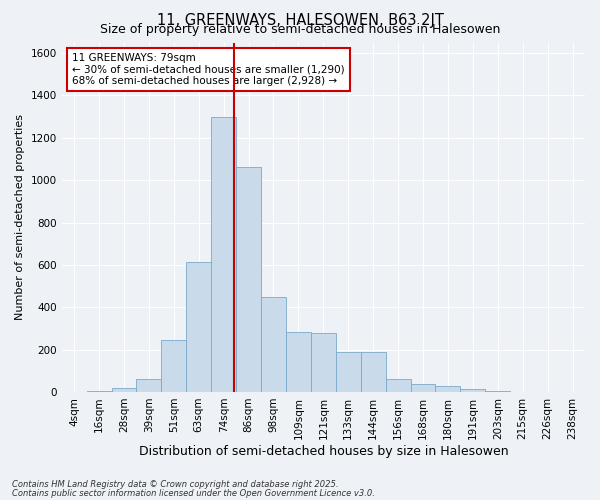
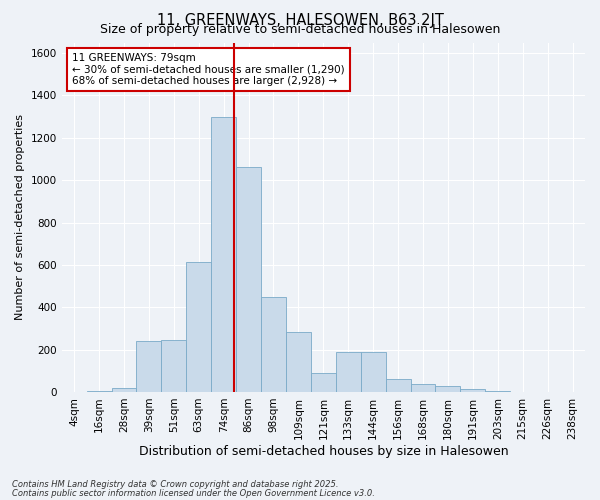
39sqm: 60 -> 240
121sqm: 280 -> 90
